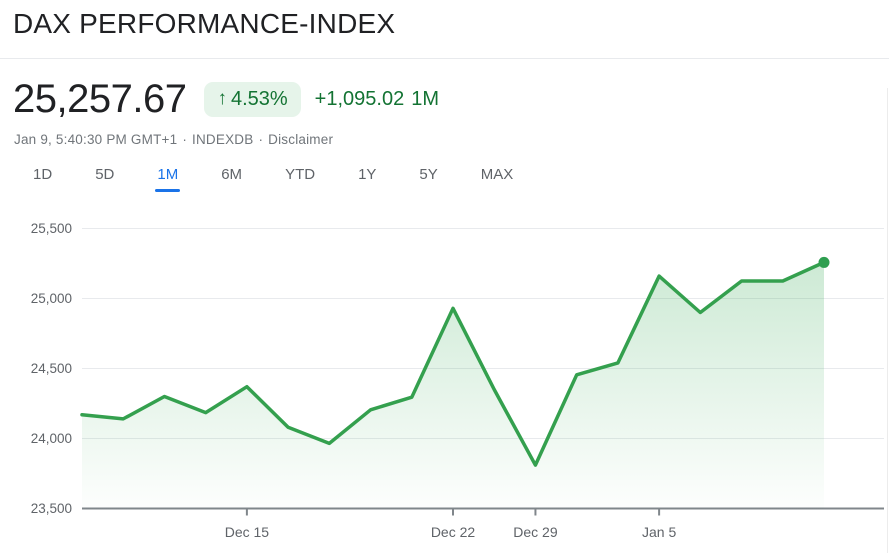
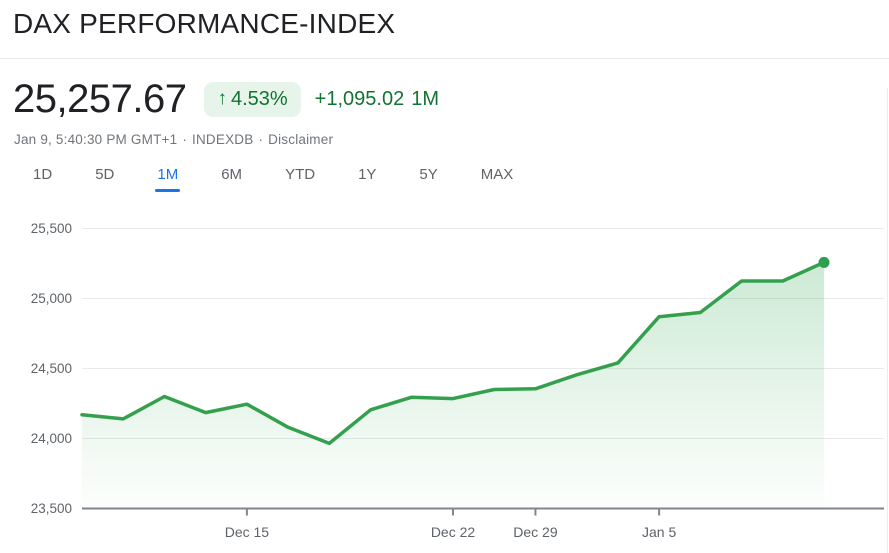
Dec 15: 24370 -> 24240
Dec 22: 24930 -> 24280
Dec 29: 23810 -> 24360
Jan 5: 25160 -> 24870
